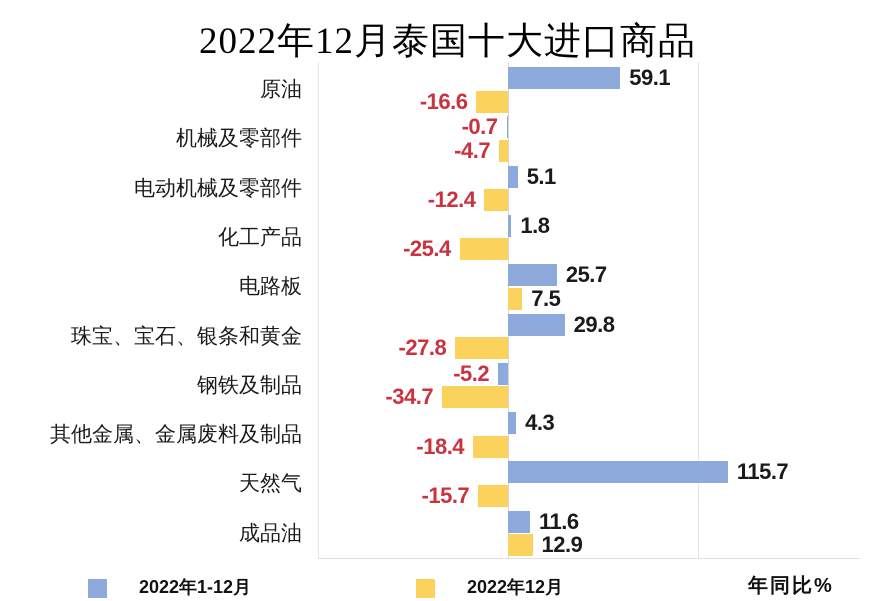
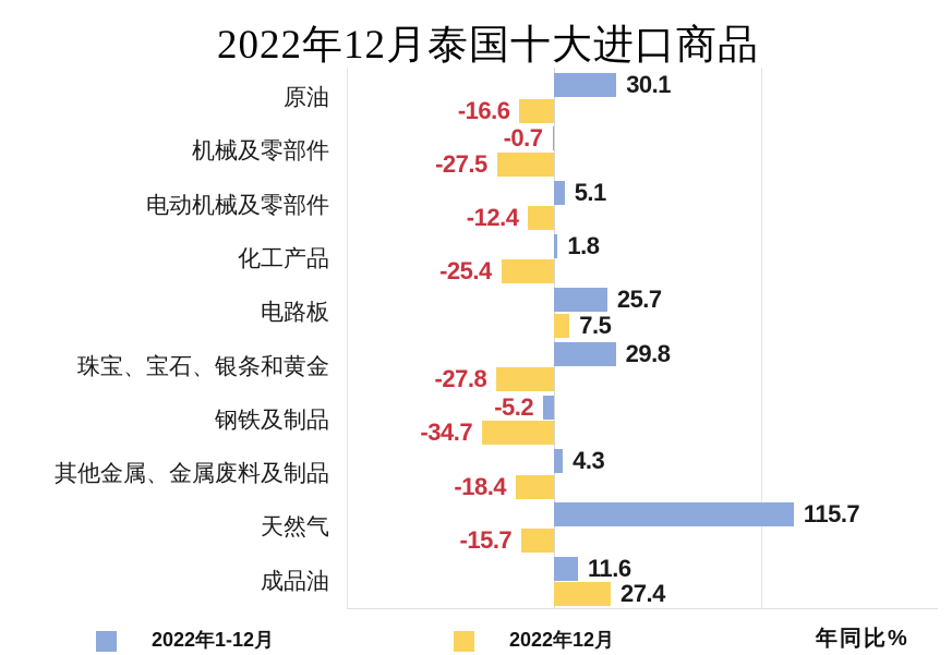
2022年1-12月/原油: 59.1 -> 30.1
2022年12月/机械及零部件: -4.7 -> -27.5
2022年12月/成品油: 12.9 -> 27.4
